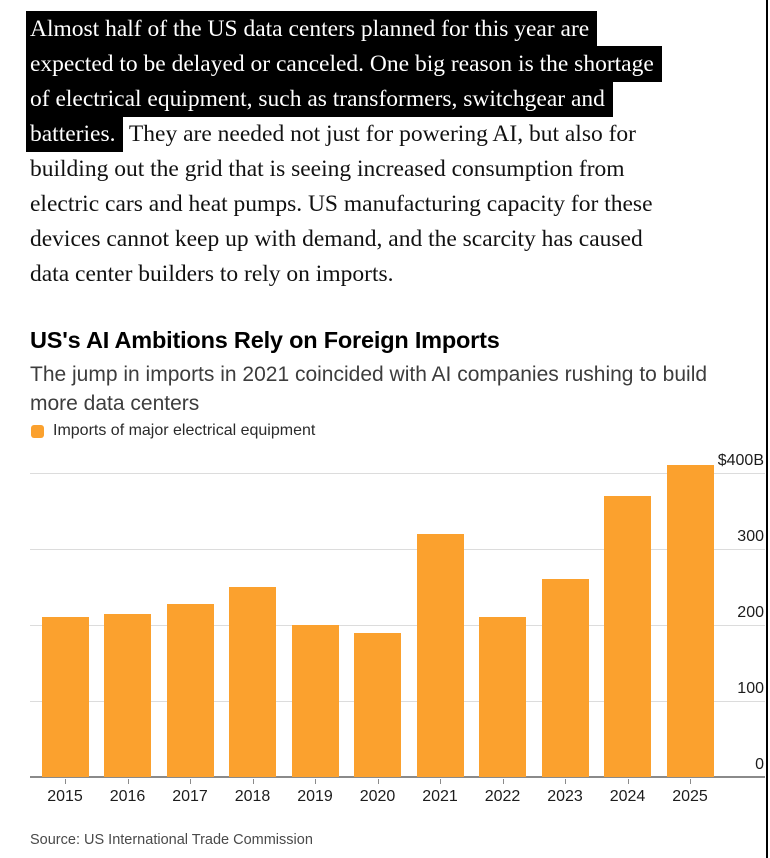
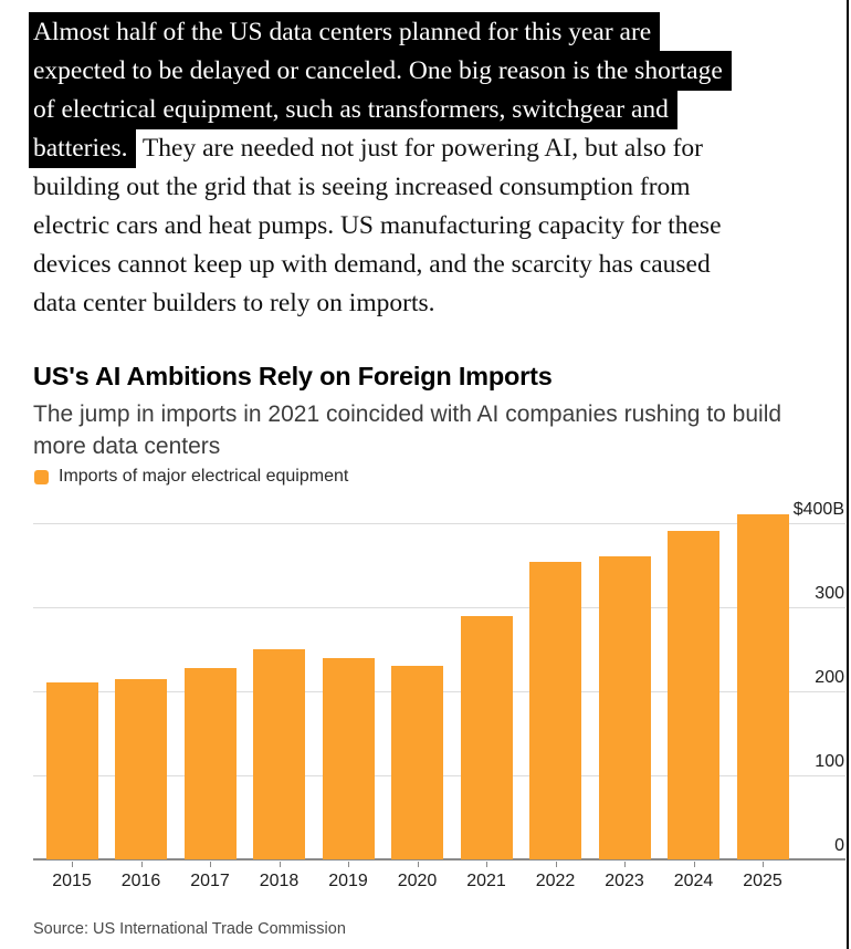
2019: $200B -> $240B
2020: $190B -> $230B
2021: $320B -> $290B
2022: $210B -> $350B
2023: $260B -> $360B
2024: $370B -> $390B
